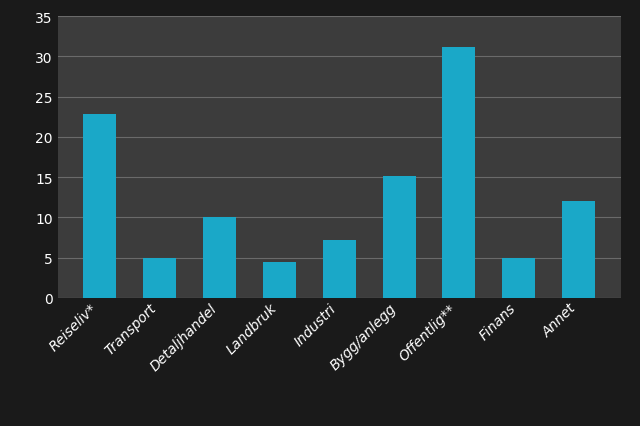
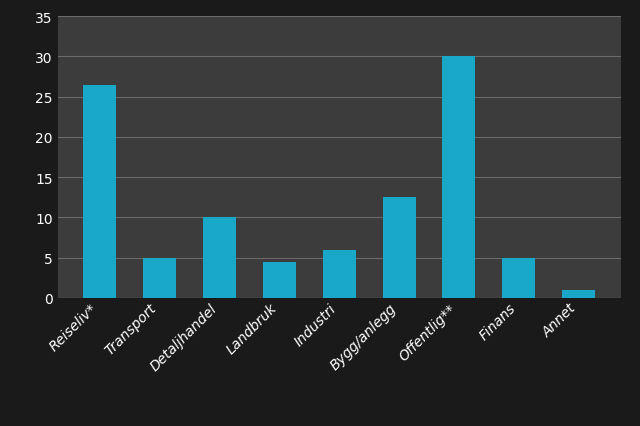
Reiseliv*: 22.8 -> 26.5
Industri: 7.2 -> 6.0
Bygg/anlegg: 15.2 -> 12.5
Offentlig**: 31.2 -> 30.0
Annet: 12.0 -> 1.0
